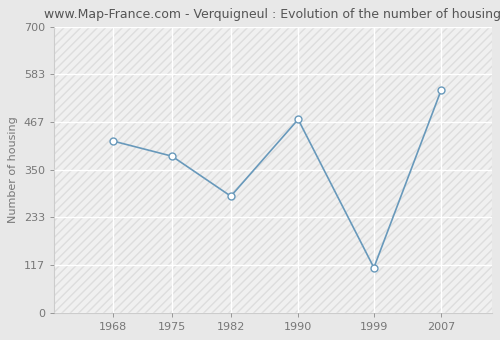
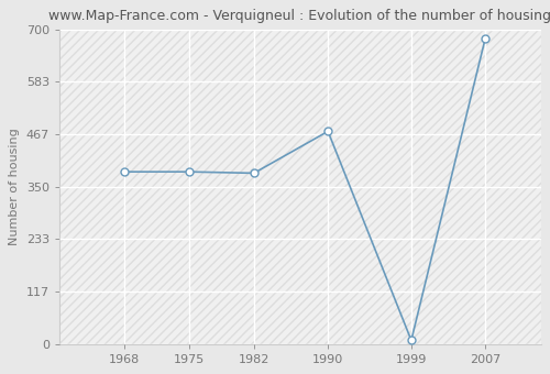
1968: 420 -> 383
1982: 285 -> 380
1999: 110 -> 8
2007: 545 -> 680
